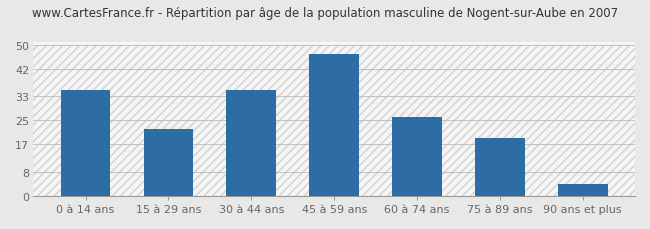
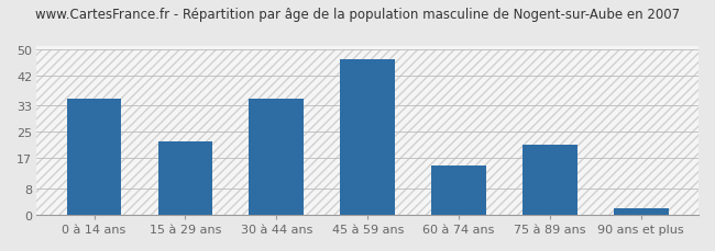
60 à 74 ans: 26 -> 15
75 à 89 ans: 19 -> 21
90 ans et plus: 4 -> 2
